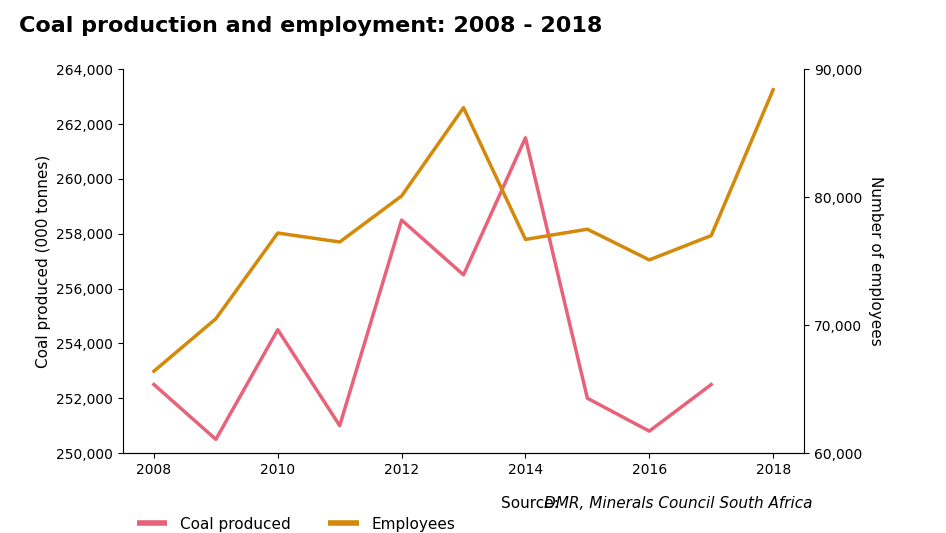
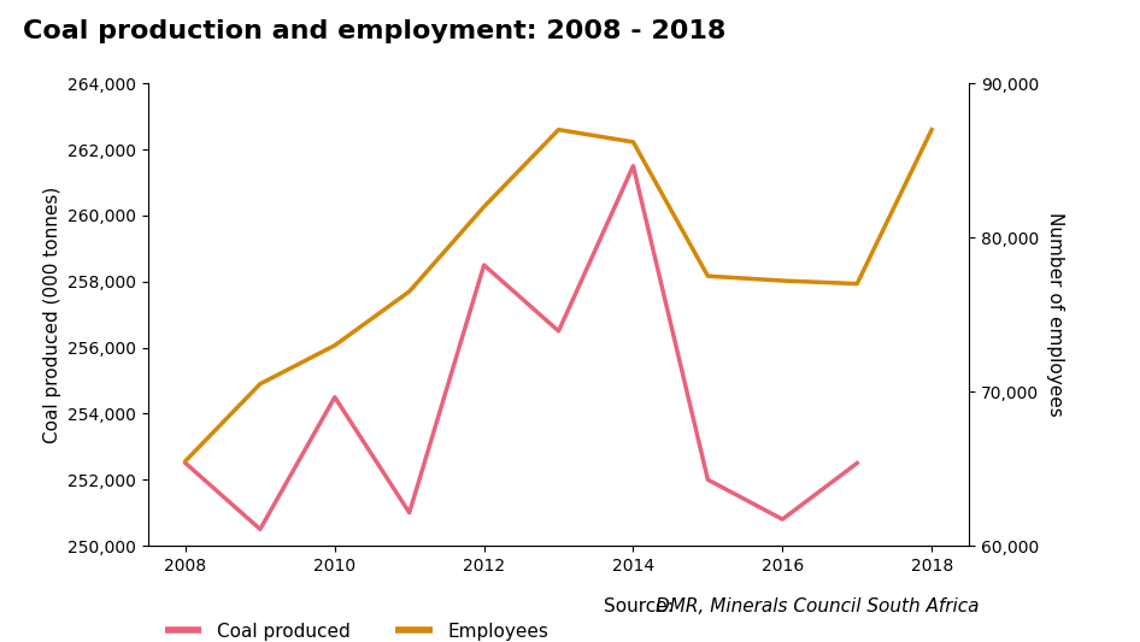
Employees/2008: 66,400 -> 65,500
Employees/2010: 77,200 -> 73,000
Employees/2012: 80,100 -> 82,000
Employees/2014: 76,700 -> 86,200
Employees/2016: 75,100 -> 77,200
Employees/2018: 88,400 -> 87,000
